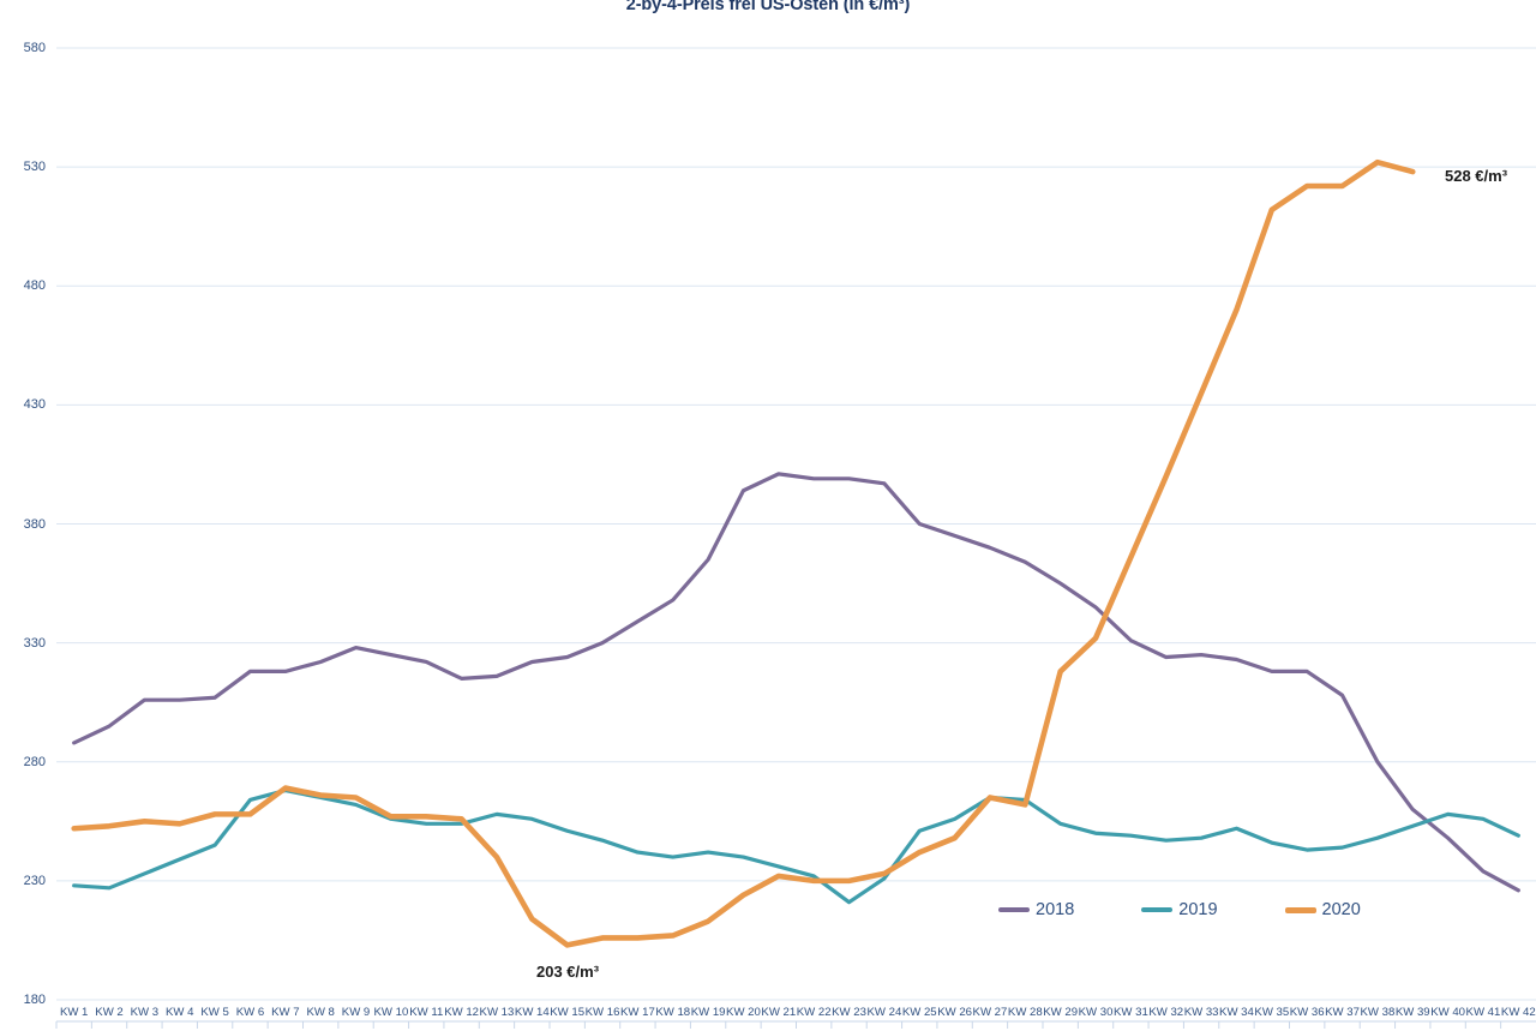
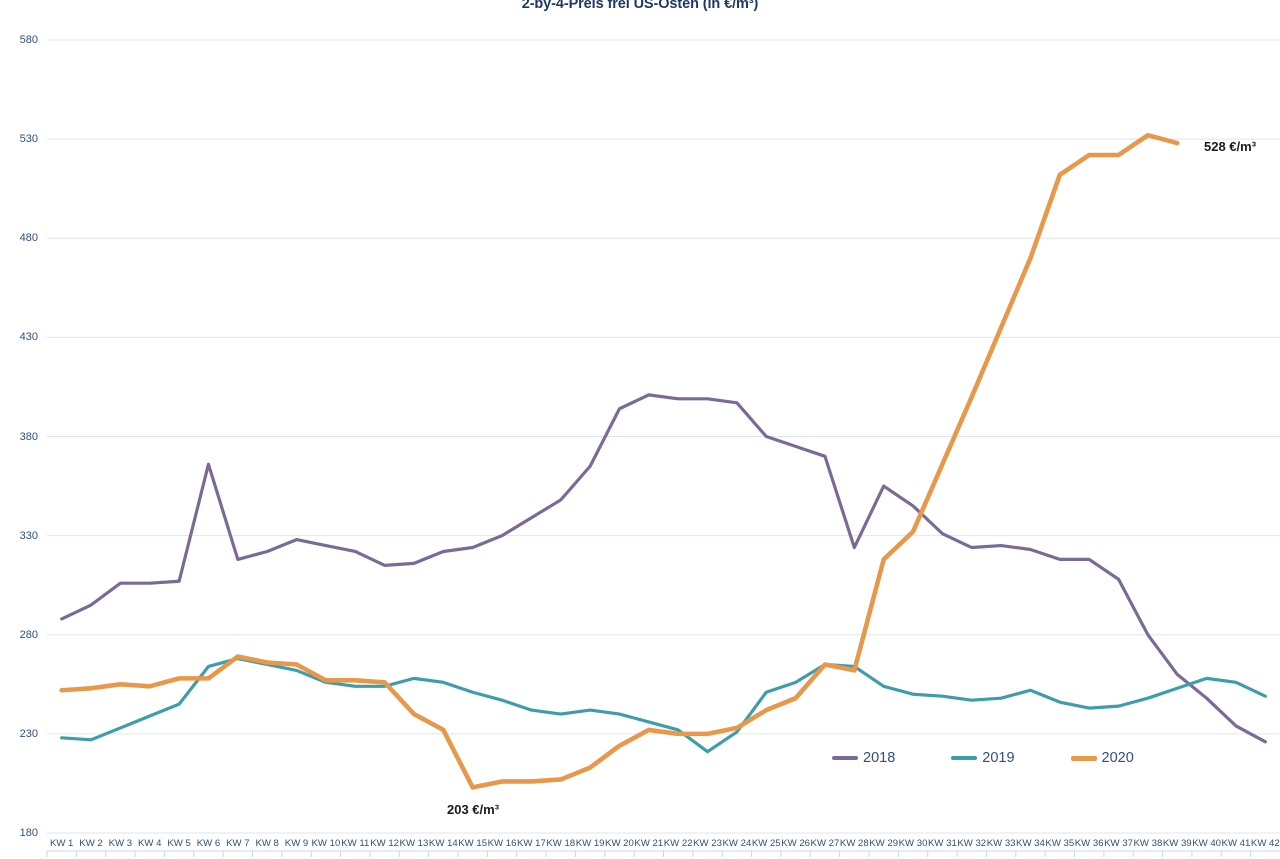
2018/KW 6: 318 -> 366
2020/KW 14: 214 -> 232
2018/KW 28: 364 -> 324
